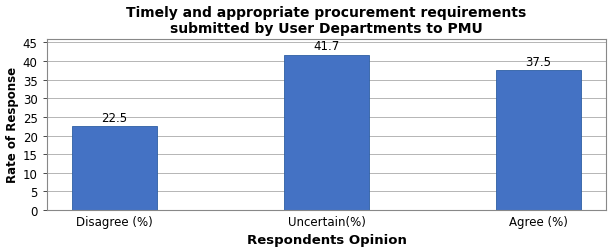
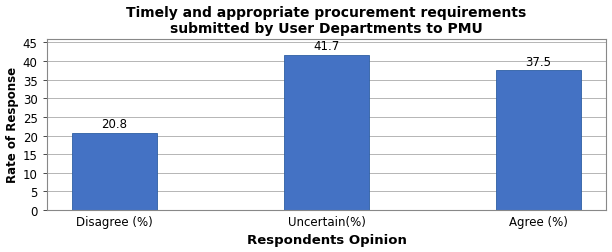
Disagree (%): 22.5 -> 20.8
